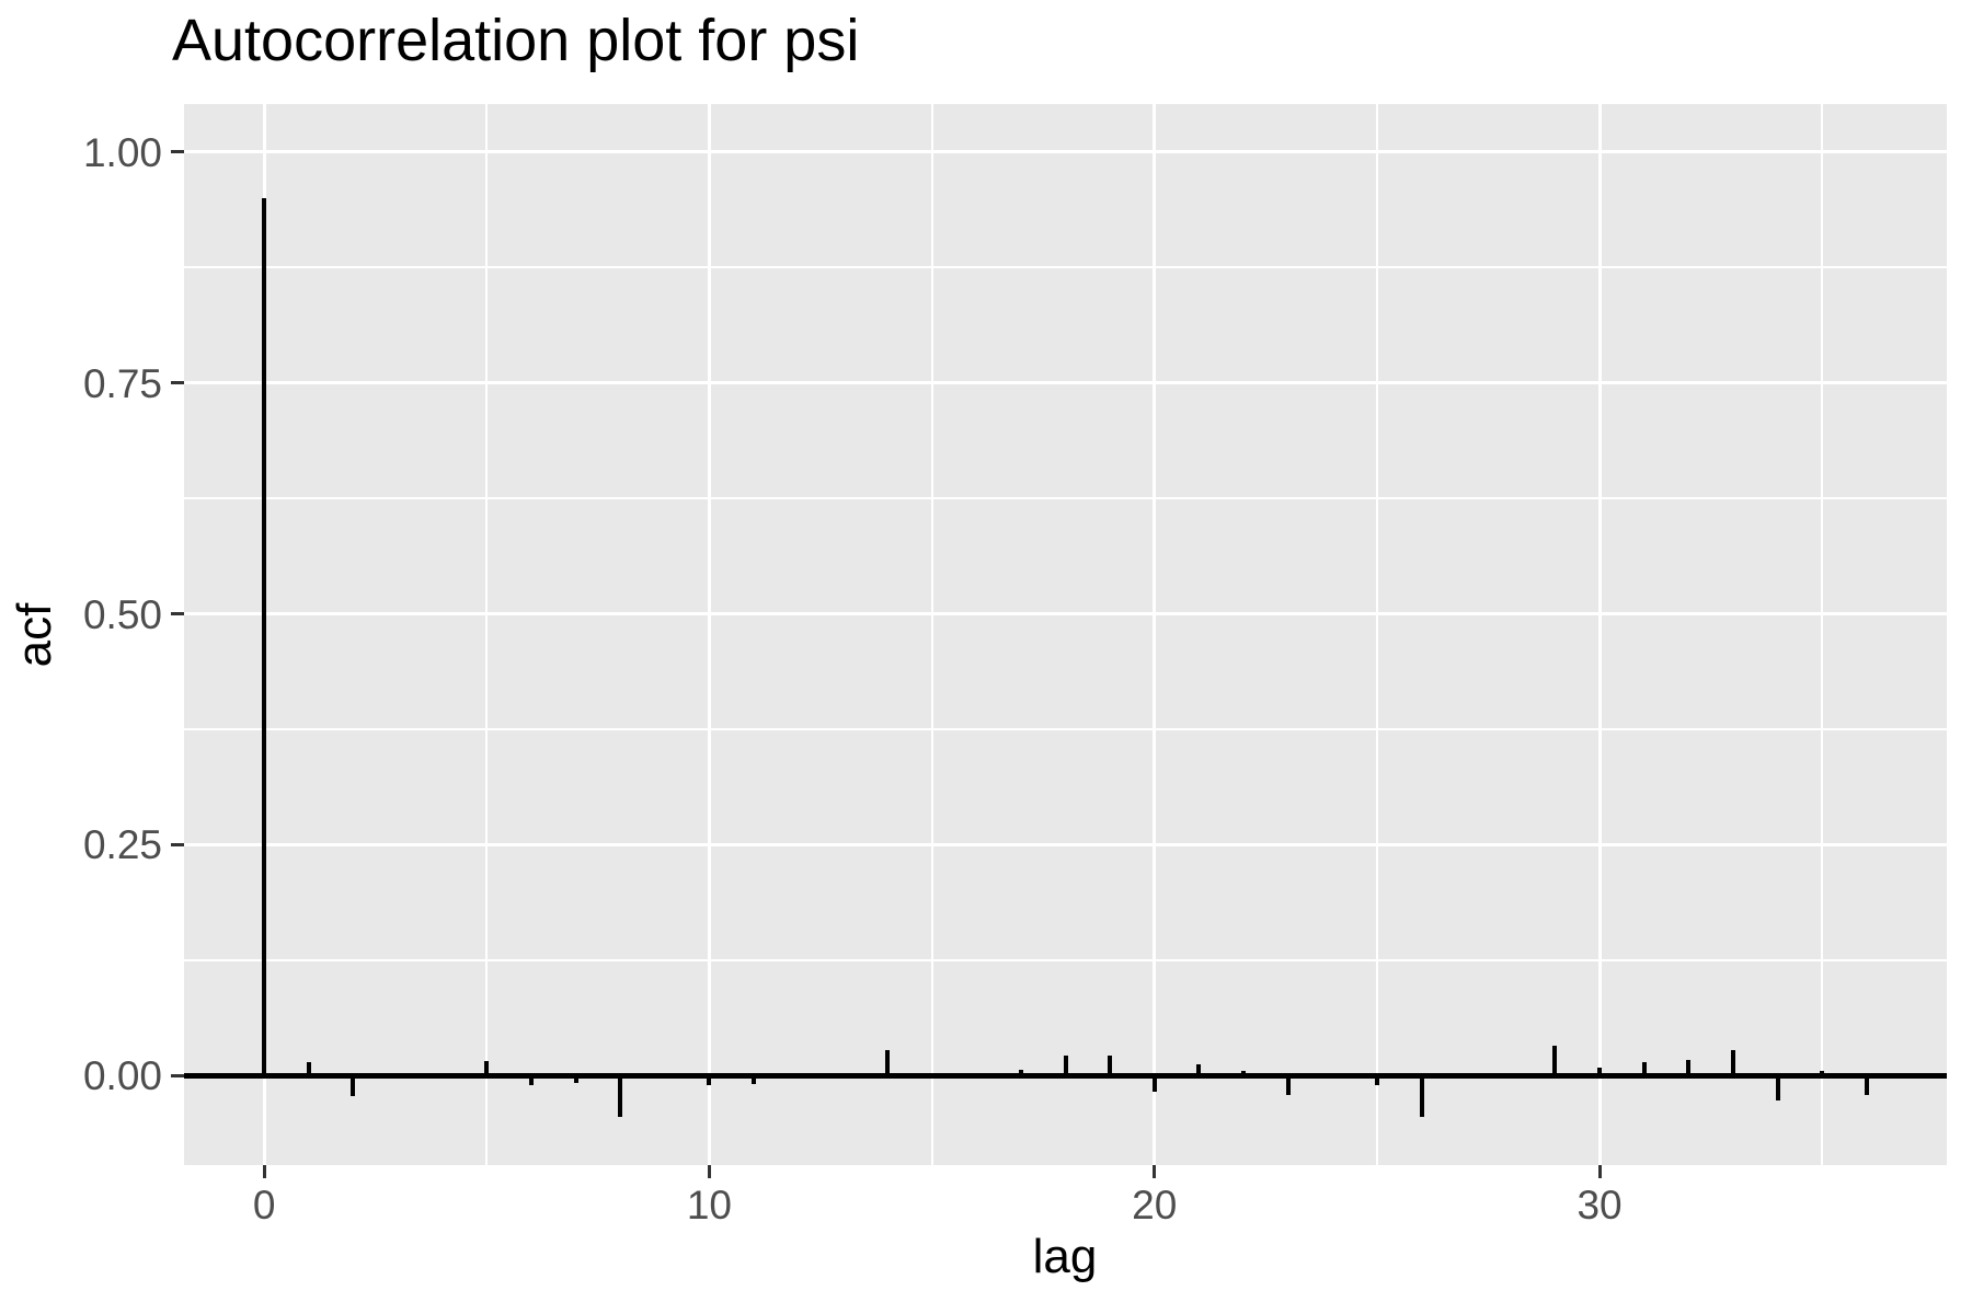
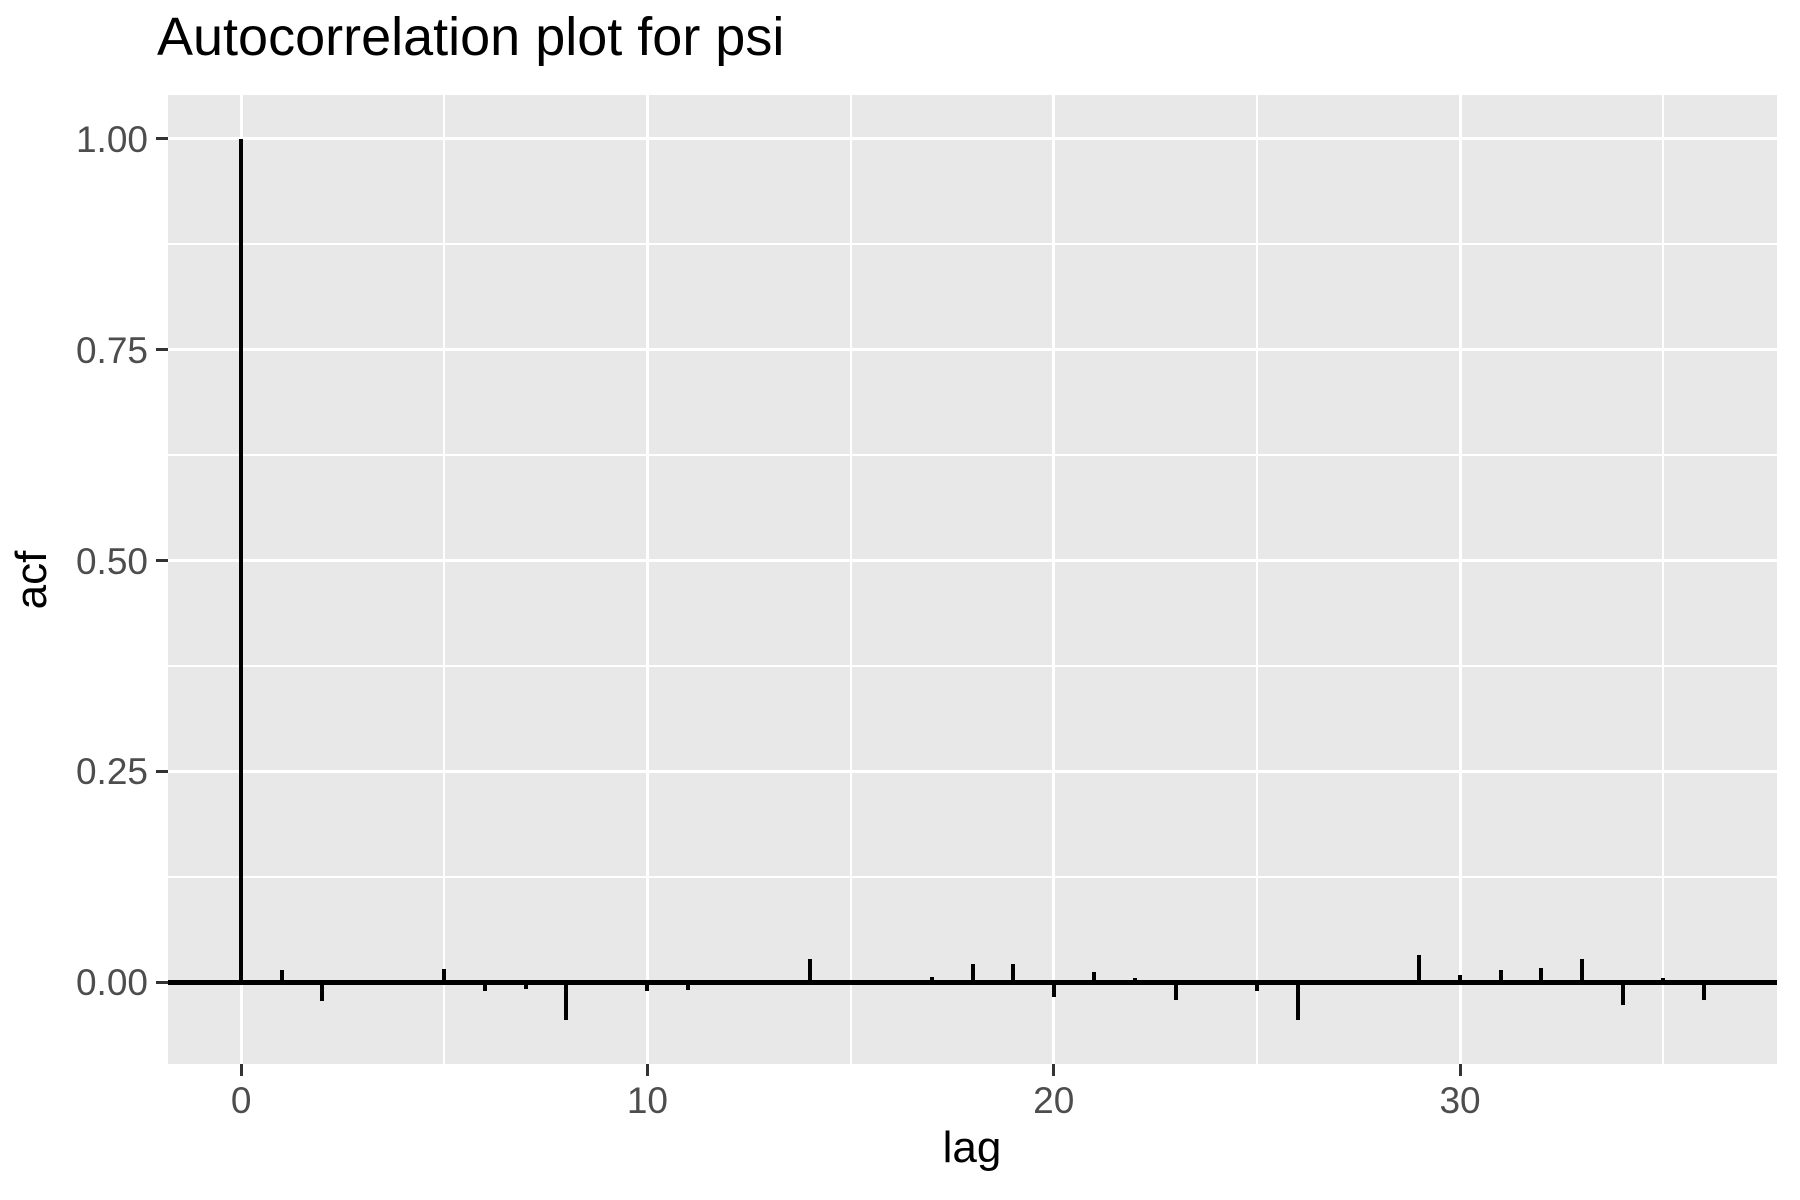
0: 0.95 -> 1.00
